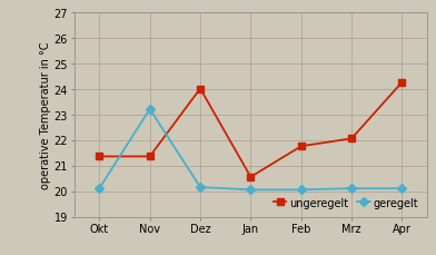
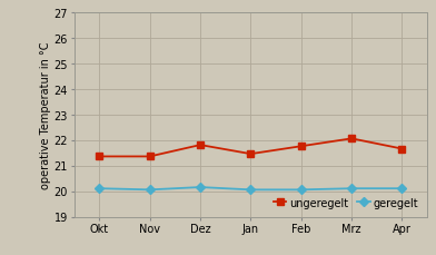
geregelt/Nov: 23.20 -> 20.05
ungeregelt/Dez: 24.00 -> 21.80
ungeregelt/Jan: 20.55 -> 21.45
ungeregelt/Apr: 24.25 -> 21.65
